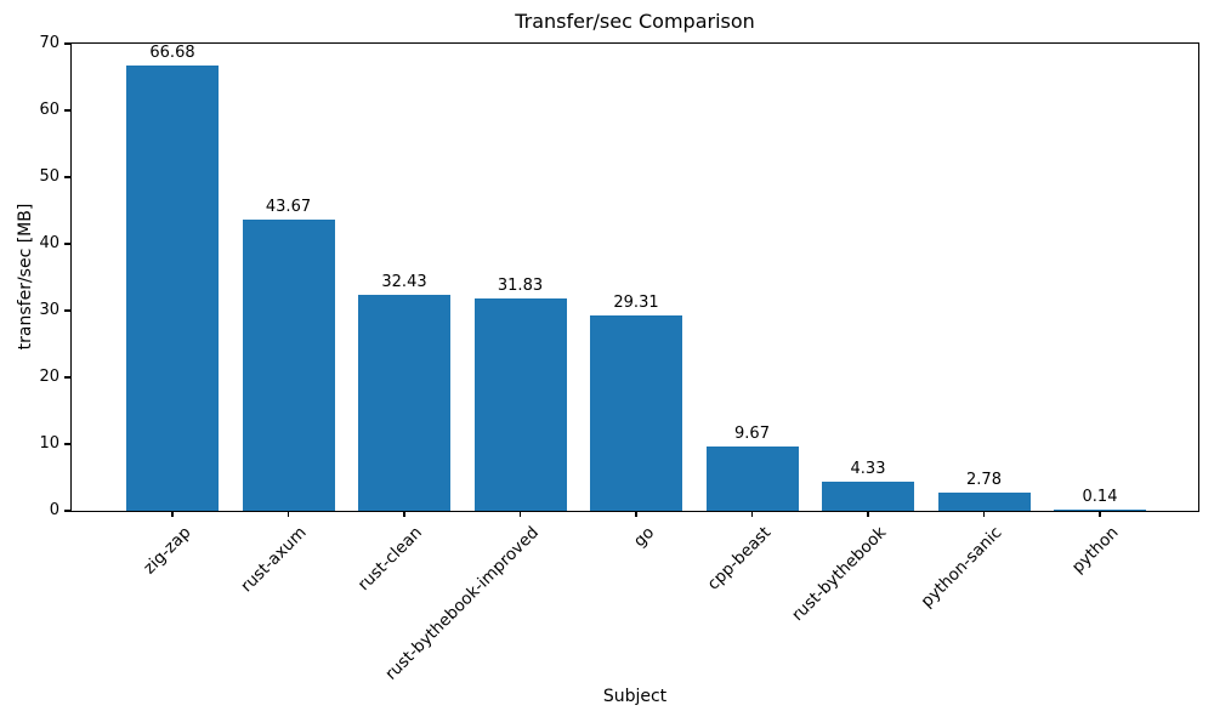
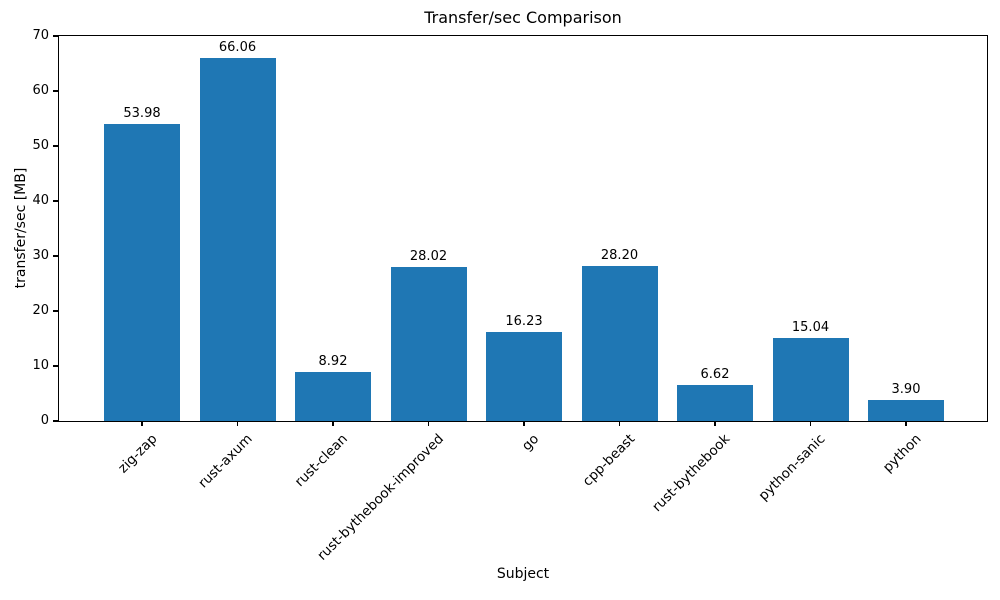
zig-zap: 66.68 -> 53.98
rust-axum: 43.67 -> 66.06
rust-clean: 32.43 -> 8.92
rust-bythebook-improved: 31.83 -> 28.02
go: 29.31 -> 16.23
cpp-beast: 9.67 -> 28.20
rust-bythebook: 4.33 -> 6.62
python-sanic: 2.78 -> 15.04
python: 0.14 -> 3.90
